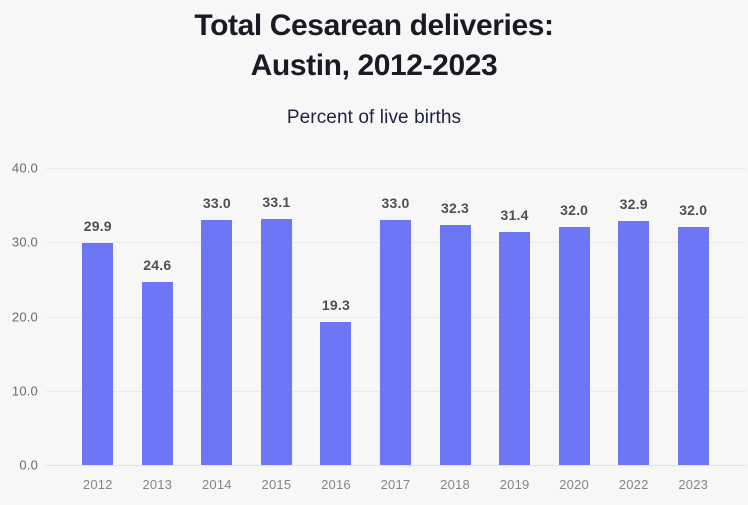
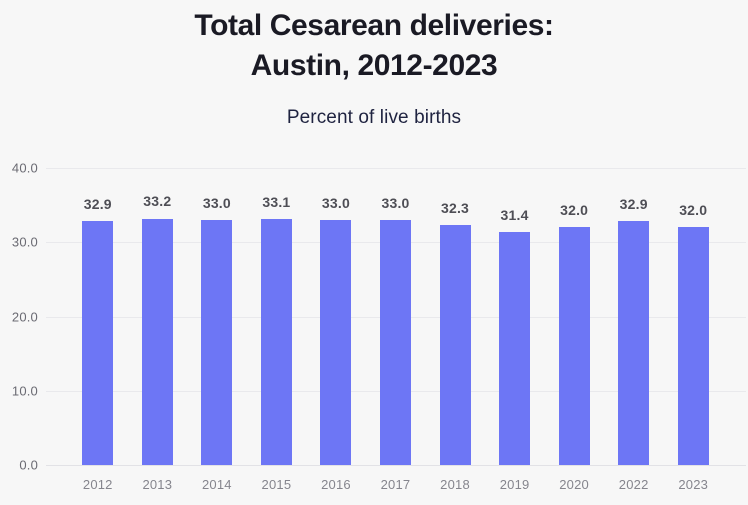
2012: 29.9 -> 32.9
2013: 24.6 -> 33.2
2016: 19.3 -> 33.0
